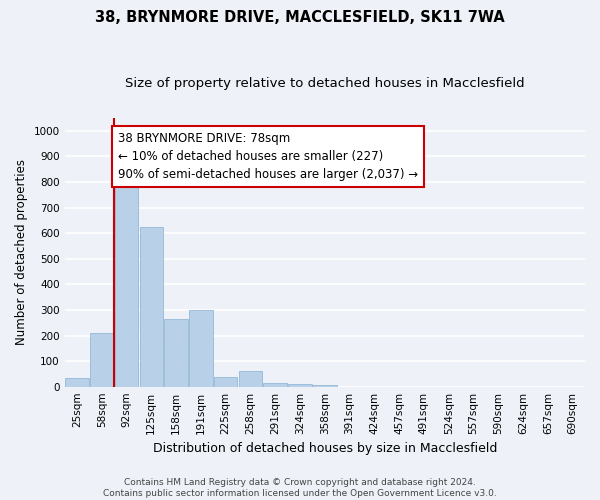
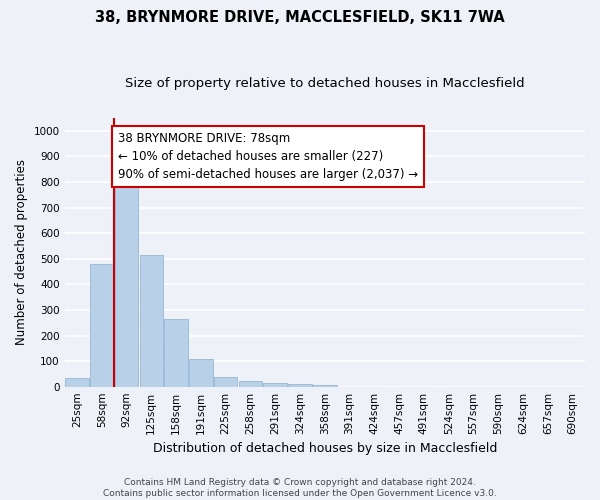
58sqm: 210 -> 480
125sqm: 625 -> 515
191sqm: 300 -> 110
258sqm: 60 -> 22
